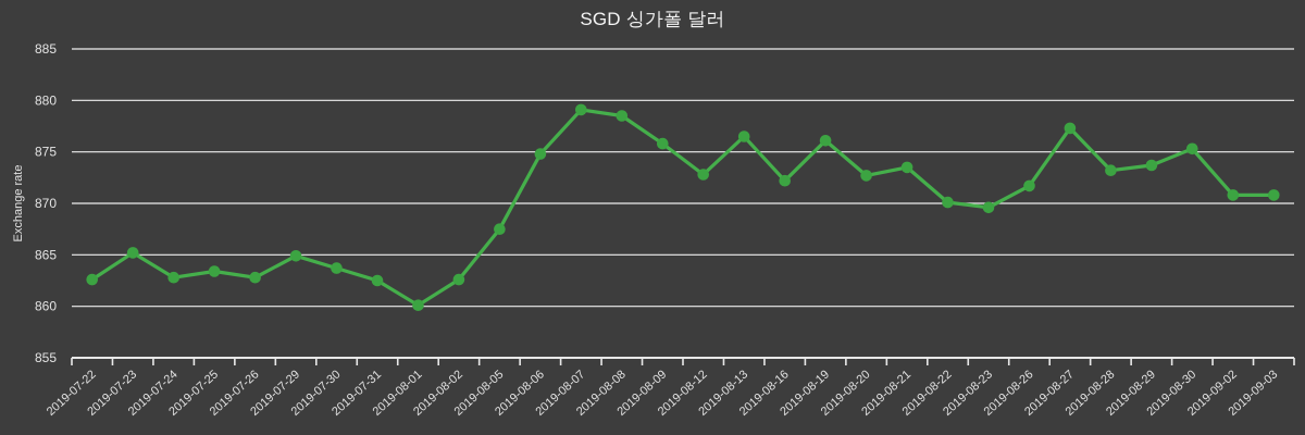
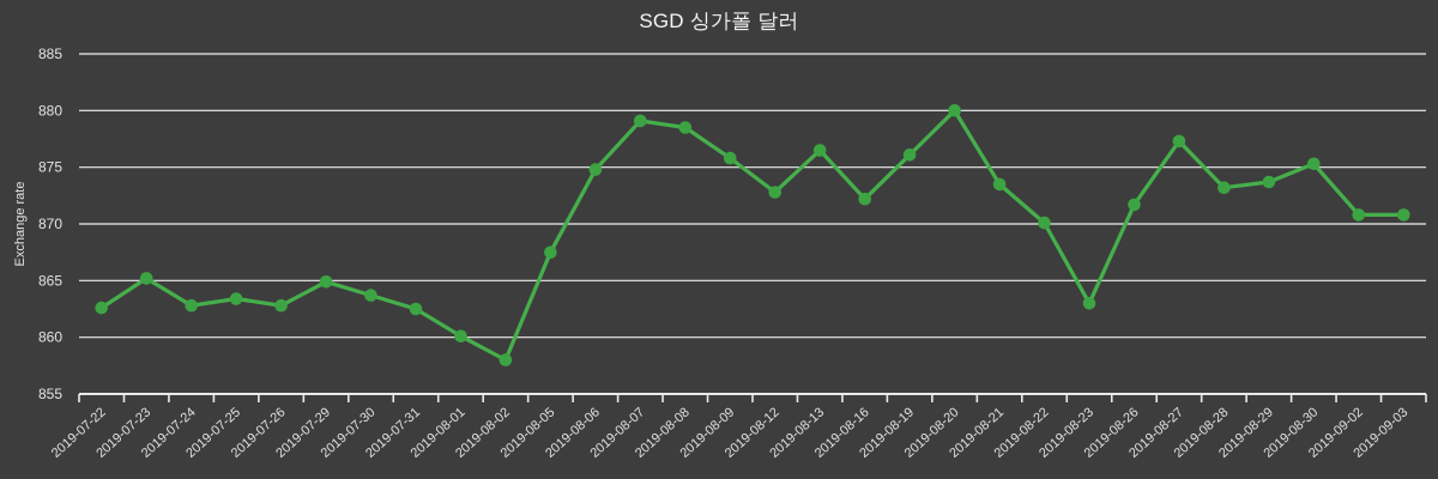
2019-08-02: 863 -> 858
2019-08-20: 873 -> 880
2019-08-23: 870 -> 863
